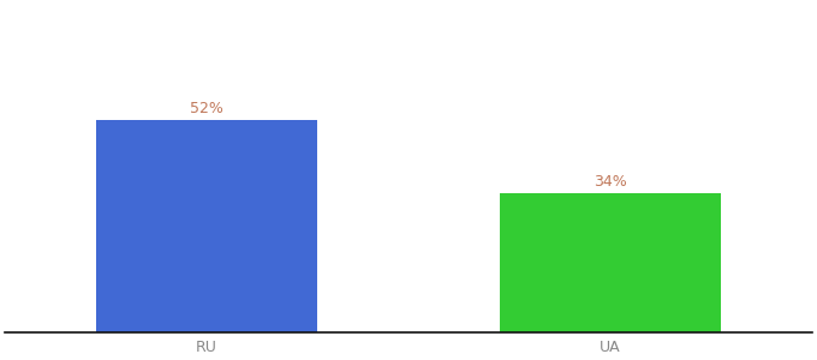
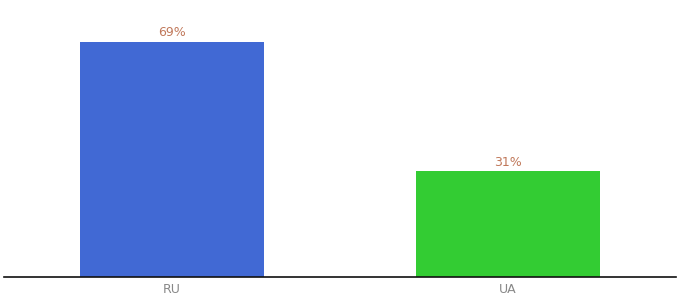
RU: 52% -> 69%
UA: 34% -> 31%
